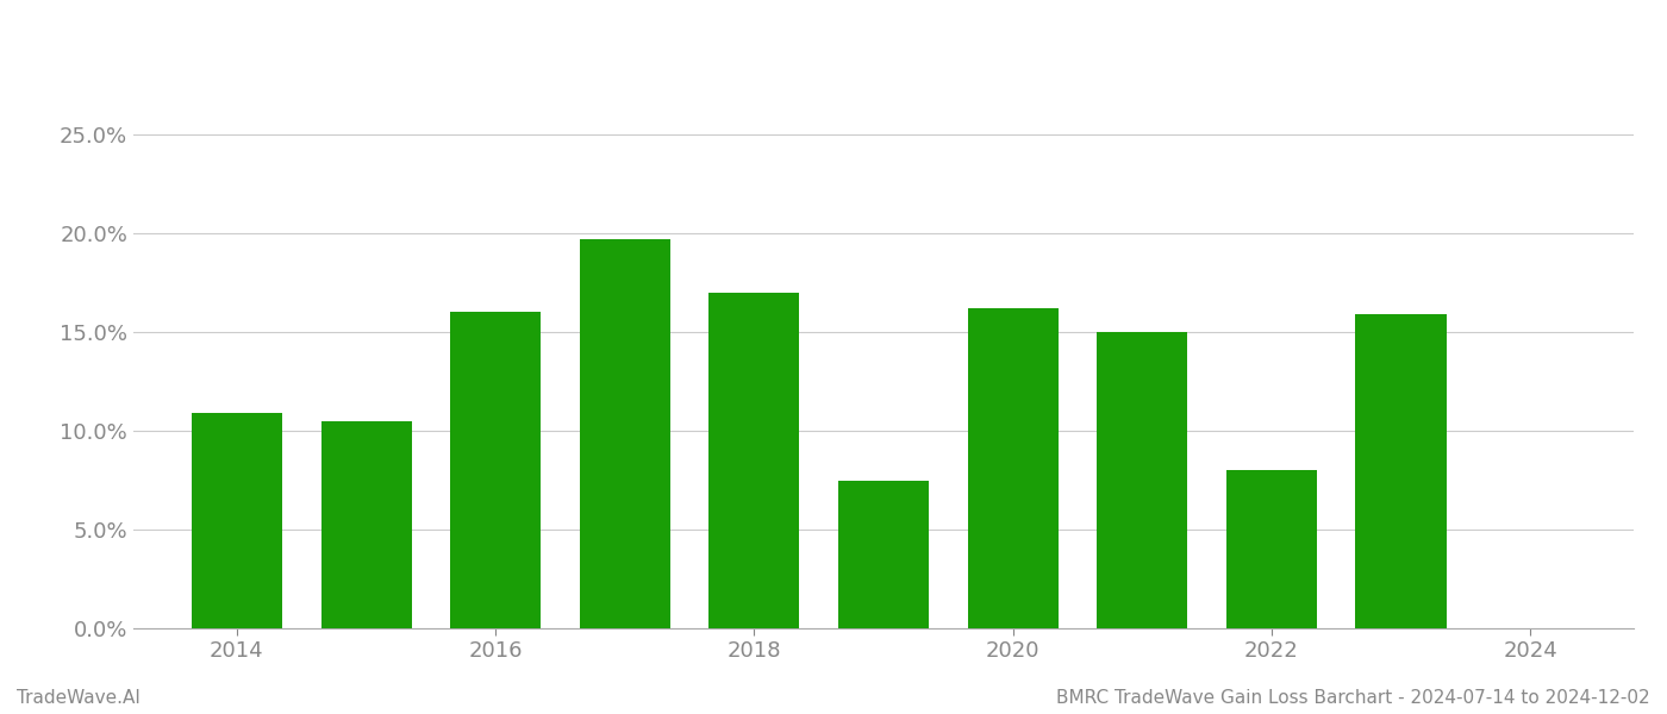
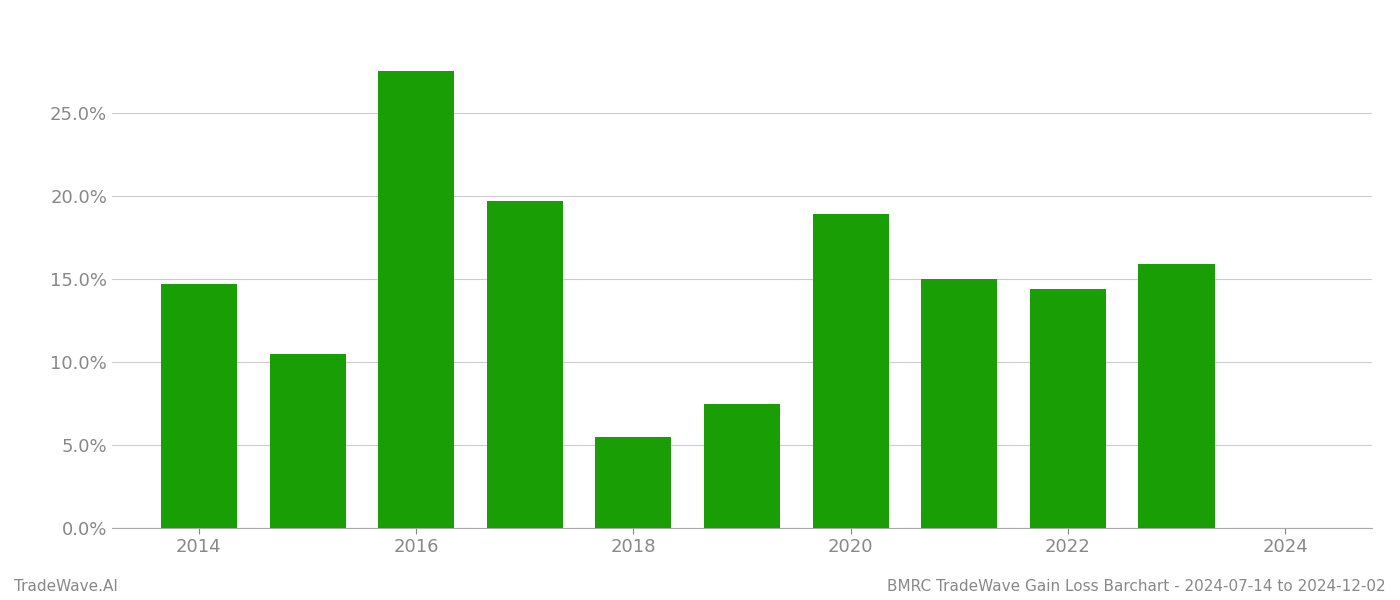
2014: 10.9% -> 14.7%
2016: 16.0% -> 27.5%
2018: 17.0% -> 5.5%
2020: 16.2% -> 18.9%
2022: 8.0% -> 14.4%
